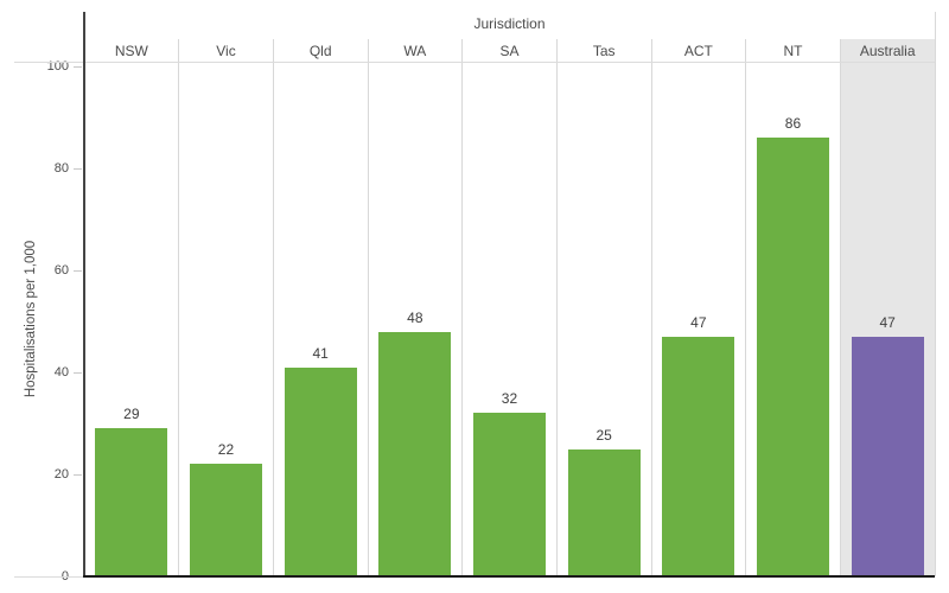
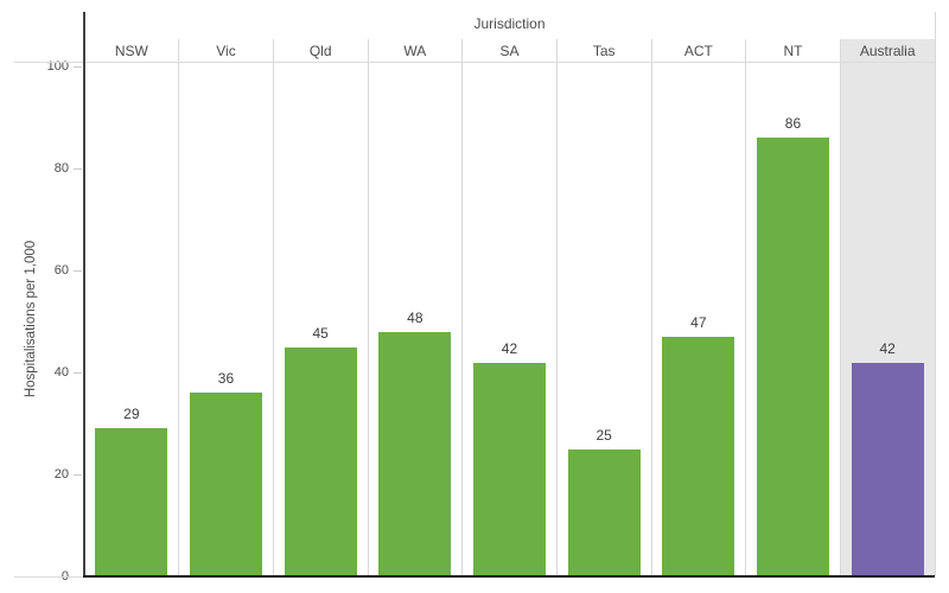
Vic: 22 -> 36
Qld: 41 -> 45
SA: 32 -> 42
Australia: 47 -> 42
